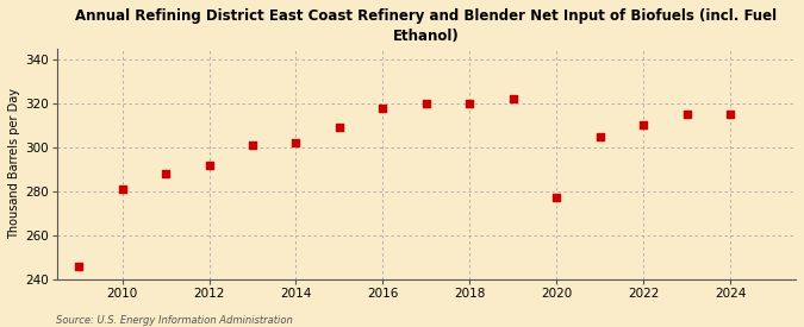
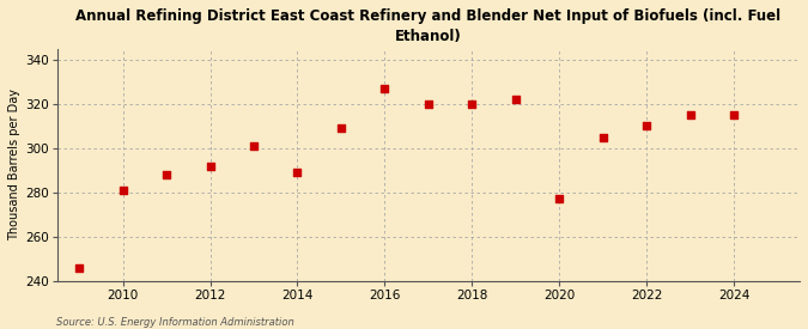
2014: 302 -> 289
2016: 318 -> 327
